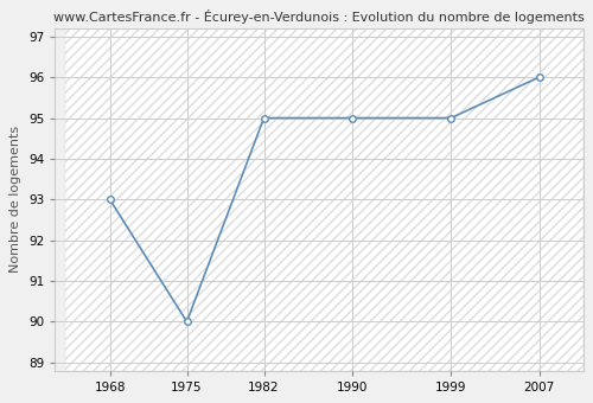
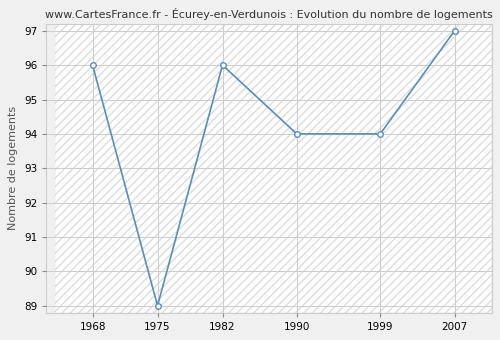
1968: 93 -> 96
1975: 90 -> 89
1982: 95 -> 96
1990: 95 -> 94
1999: 95 -> 94
2007: 96 -> 97
